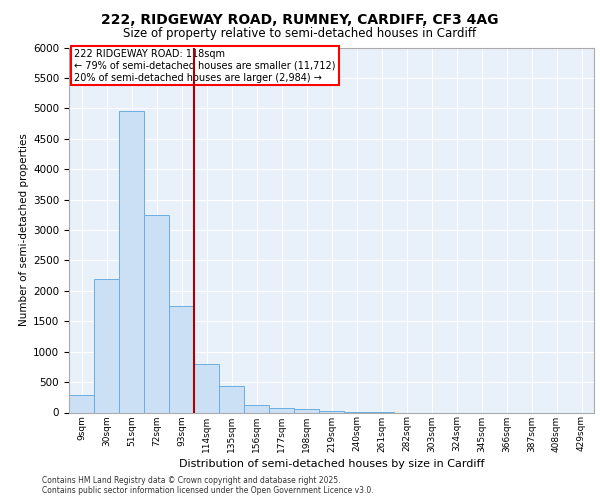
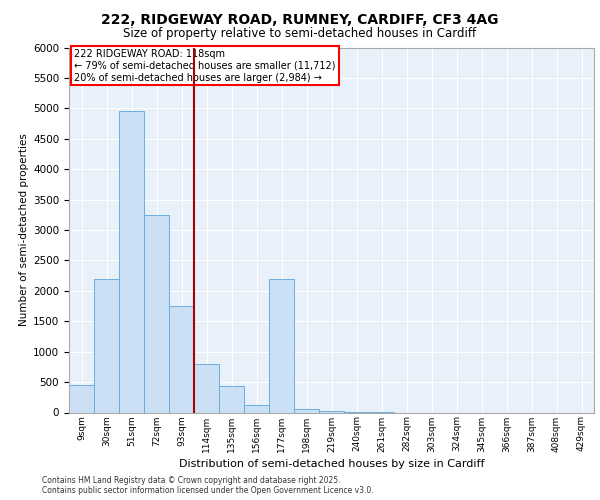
9sqm: 280 -> 460
177sqm: 70 -> 2200
